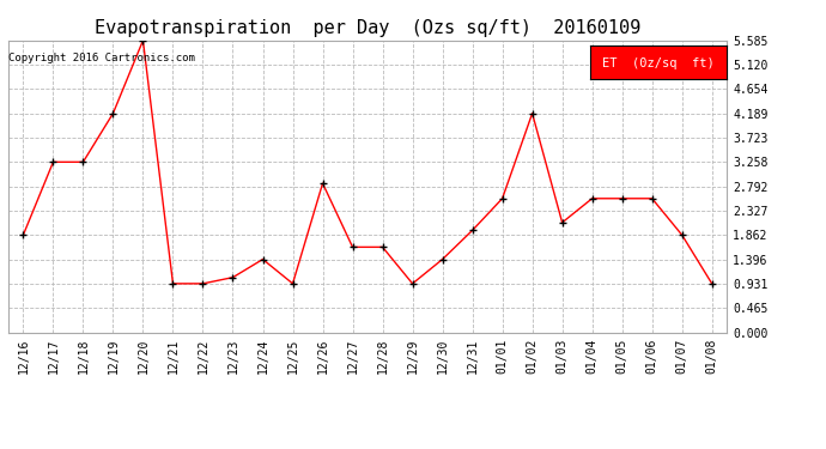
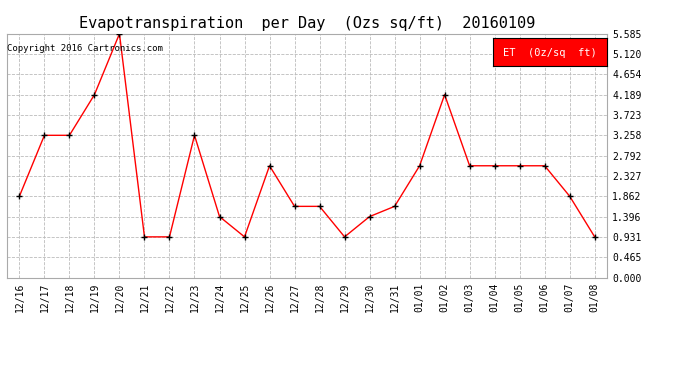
12/23: 1.05 -> 3.26
12/26: 2.85 -> 2.56
12/31: 1.95 -> 1.63
01/03: 2.10 -> 2.56
